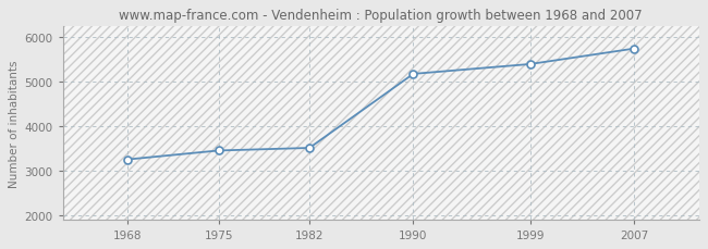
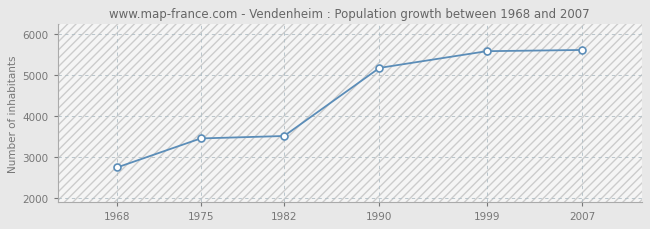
1968: 3250 -> 2740
1999: 5400 -> 5590
2007: 5750 -> 5620
